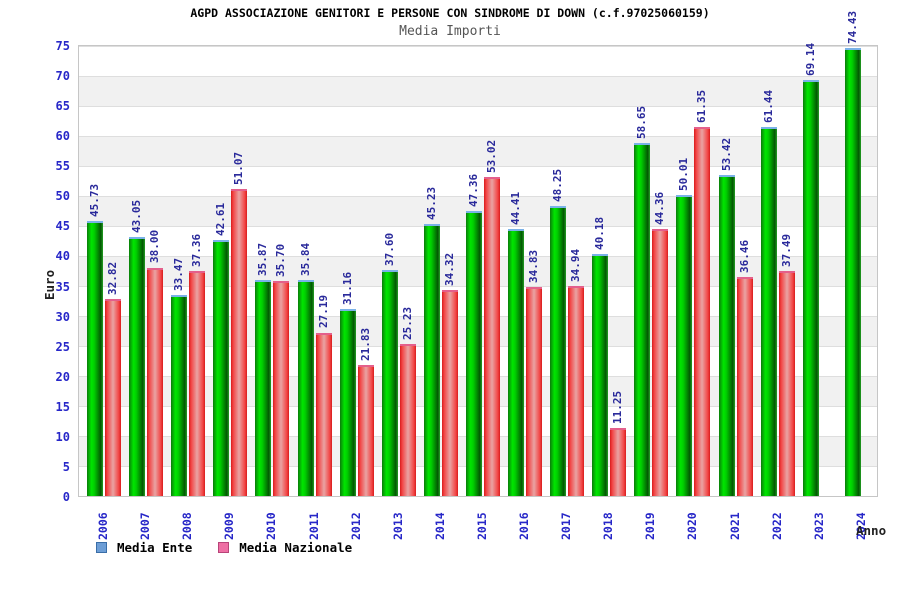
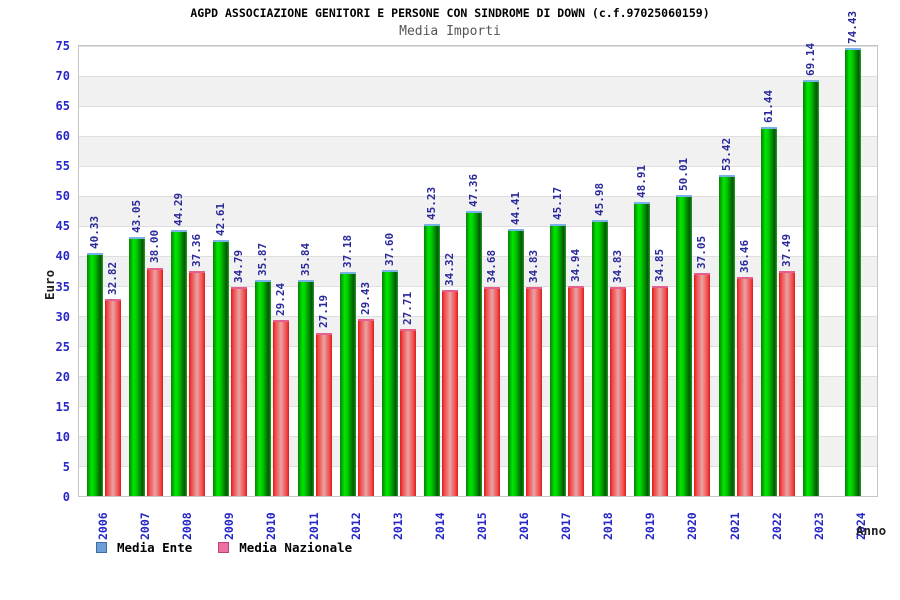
Media Ente/2006: 45.73 -> 40.33
Media Ente/2008: 33.47 -> 44.29
Media Nazionale/2009: 51.07 -> 34.79
Media Nazionale/2010: 35.70 -> 29.24
Media Ente/2012: 31.16 -> 37.18
Media Nazionale/2012: 21.83 -> 29.43
Media Nazionale/2013: 25.23 -> 27.71
Media Nazionale/2015: 53.02 -> 34.68
Media Ente/2017: 48.25 -> 45.17
Media Ente/2018: 40.18 -> 45.98
Media Nazionale/2018: 11.25 -> 34.83
Media Ente/2019: 58.65 -> 48.91
Media Nazionale/2019: 44.36 -> 34.85
Media Nazionale/2020: 61.35 -> 37.05
